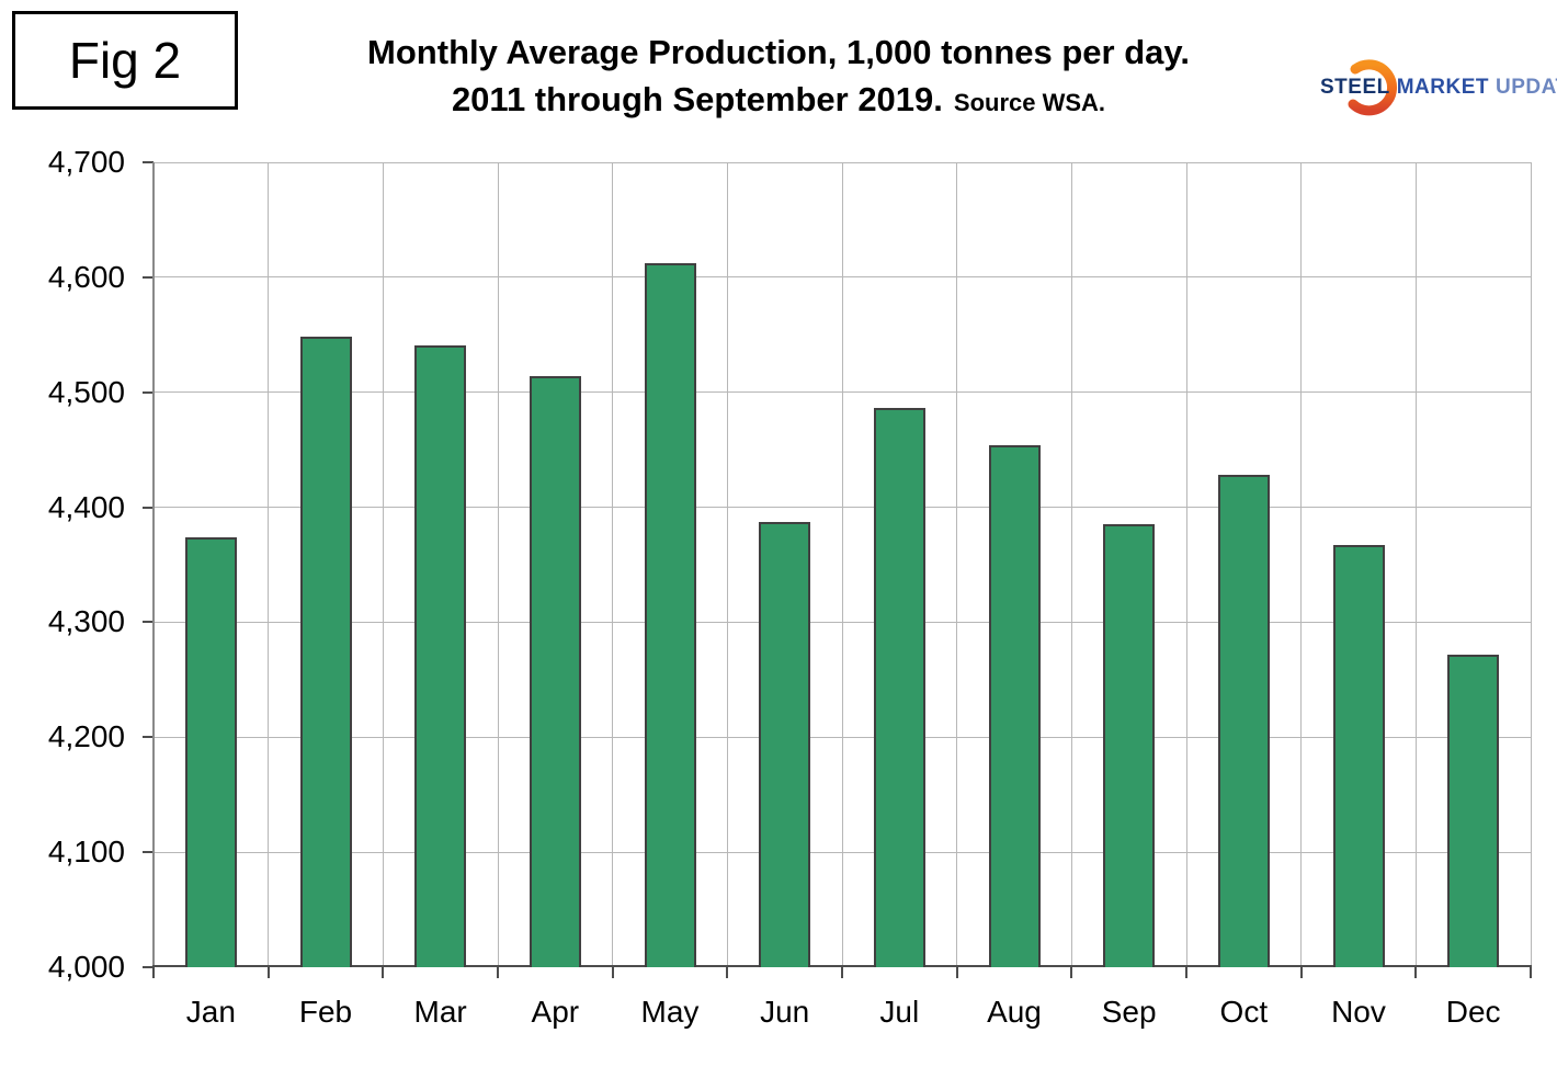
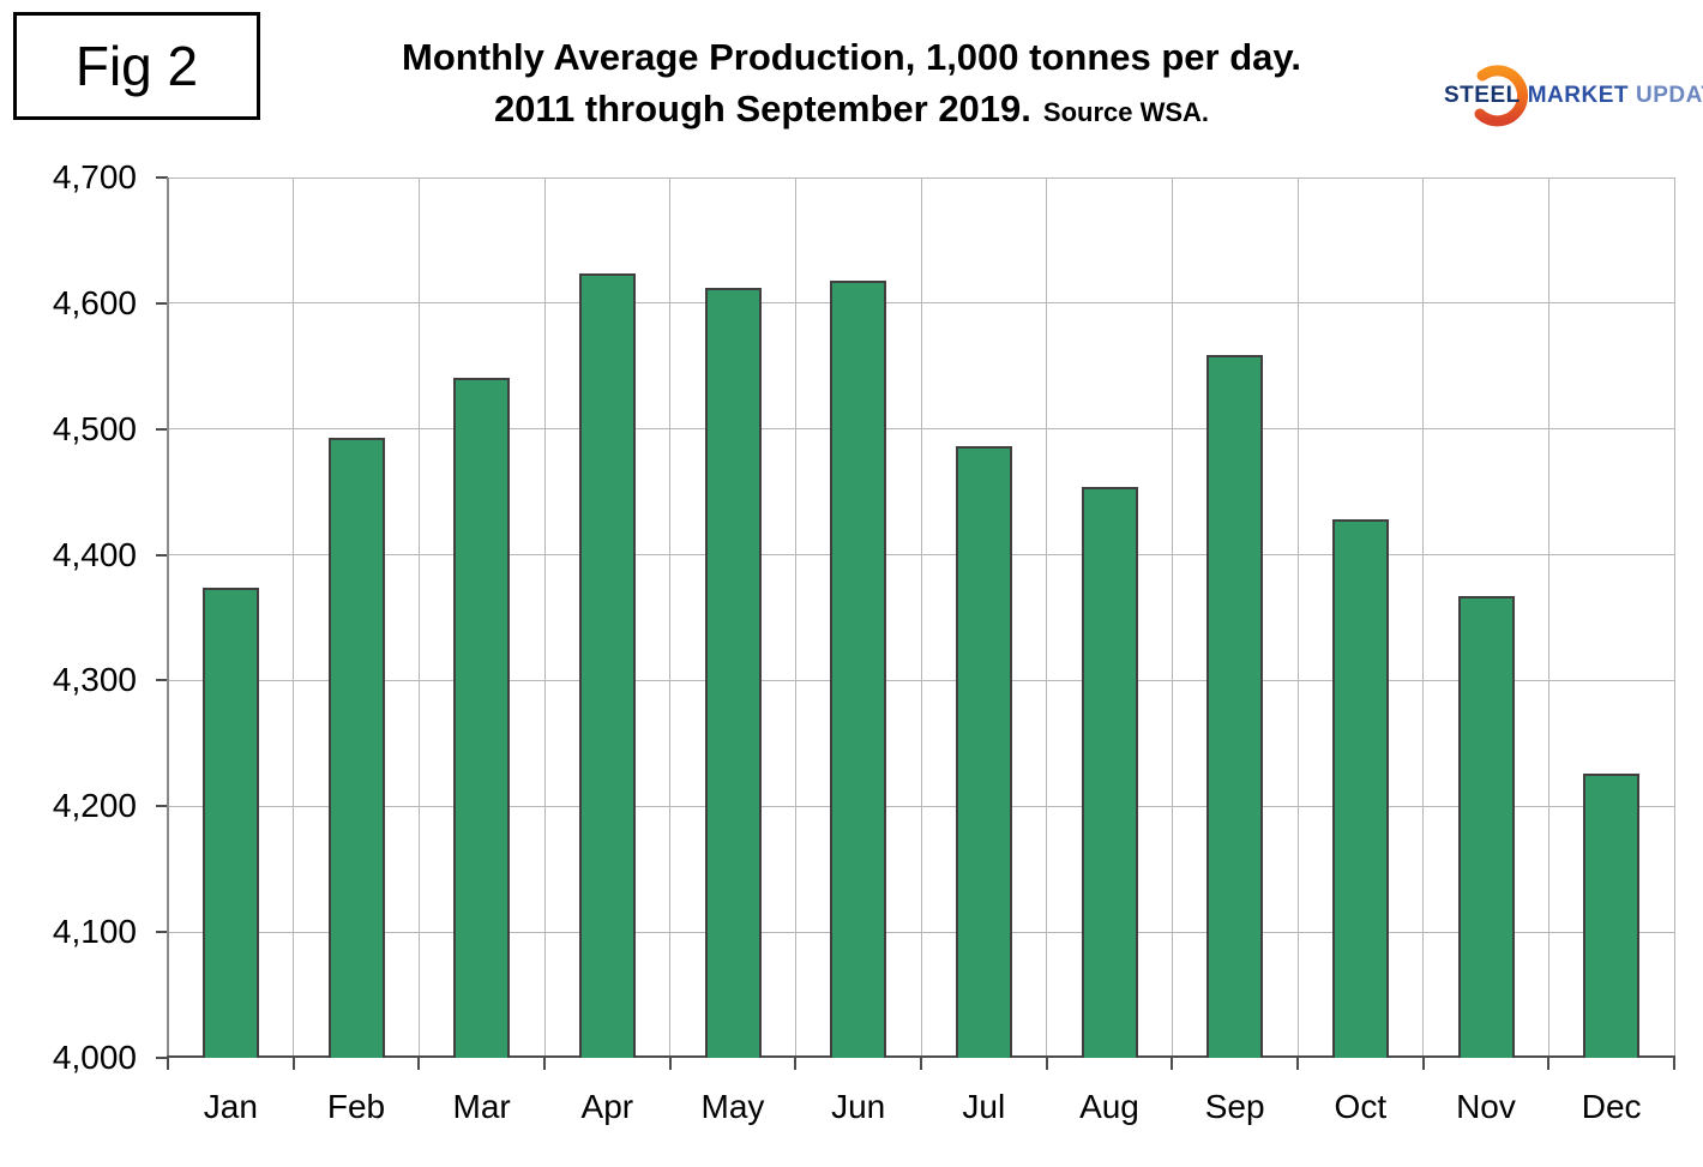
Feb: 4548 -> 4493
Apr: 4514 -> 4624
Jun: 4387 -> 4618
Sep: 4385 -> 4559
Dec: 4272 -> 4226
